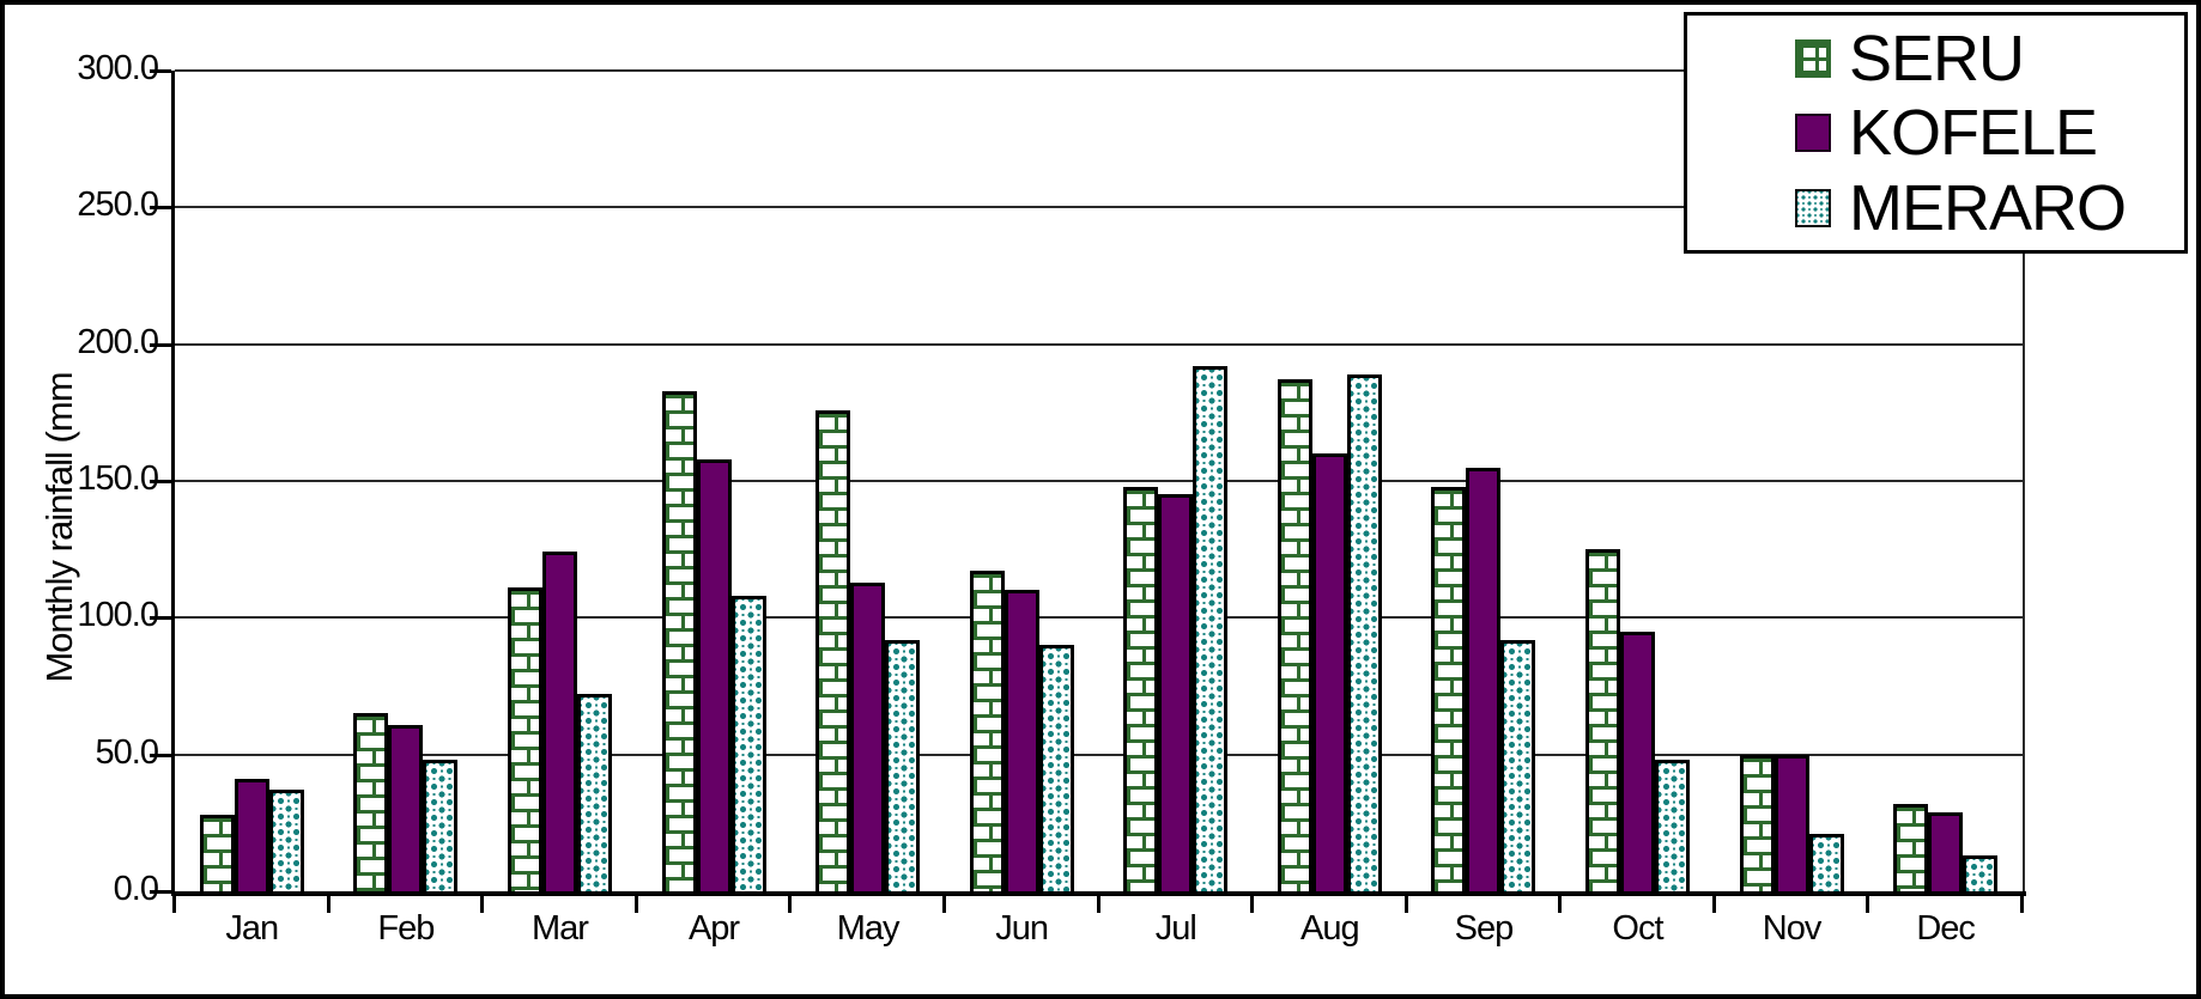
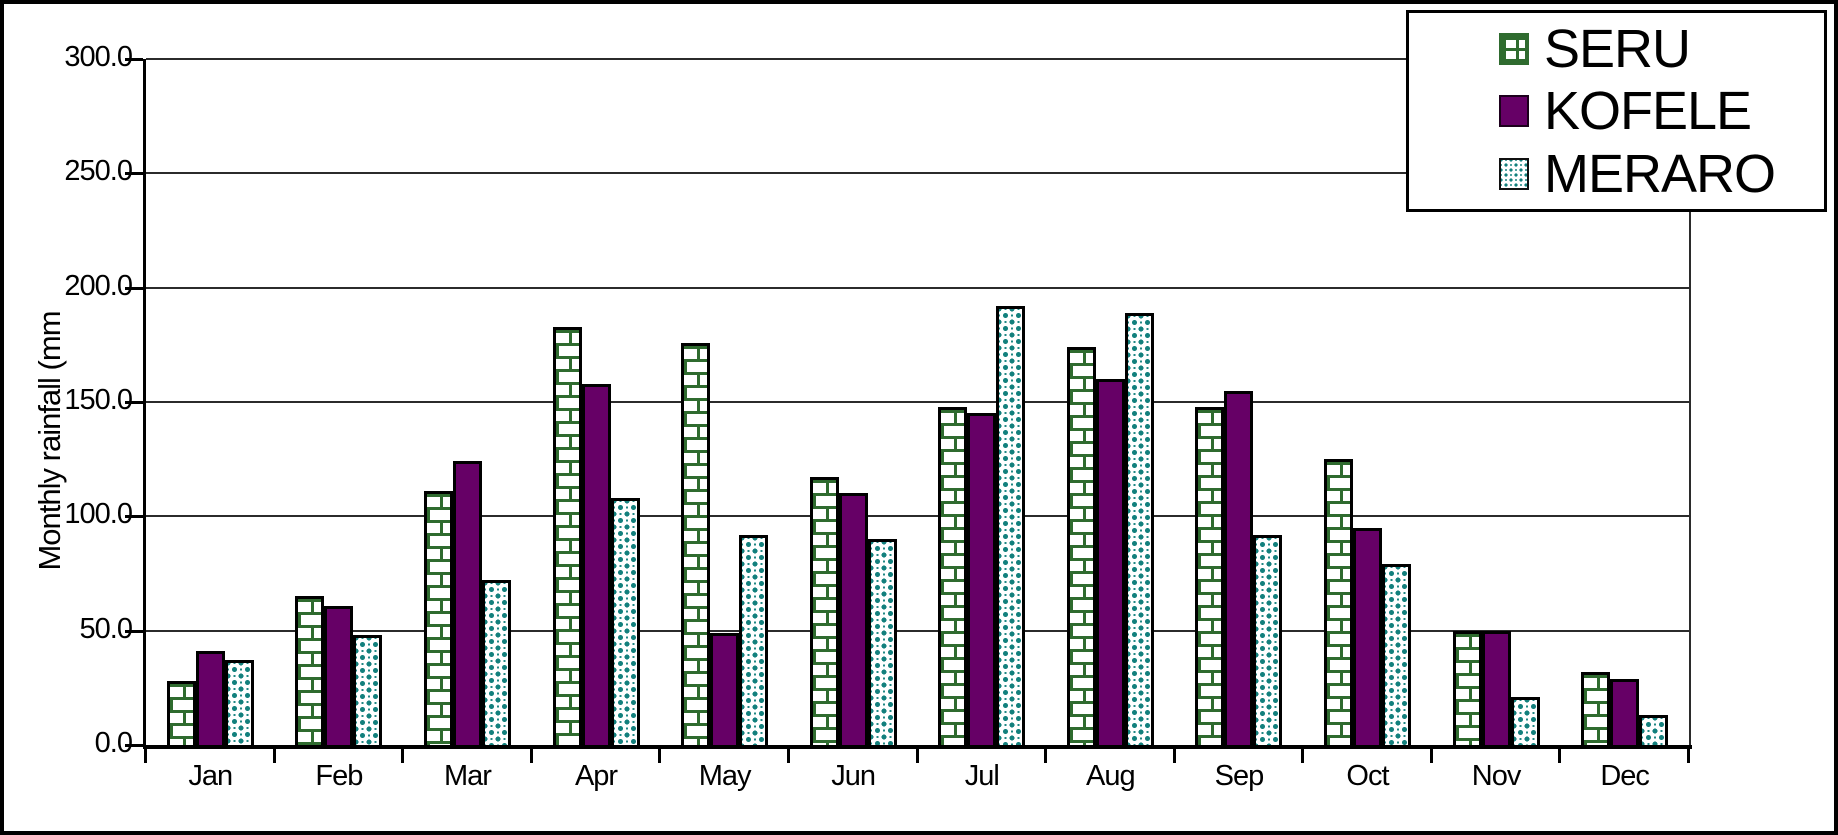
KOFELE/May: 113 -> 49
SERU/Aug: 187 -> 174
MERARO/Oct: 48 -> 79
